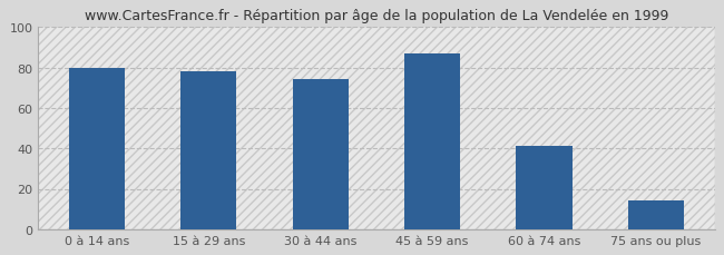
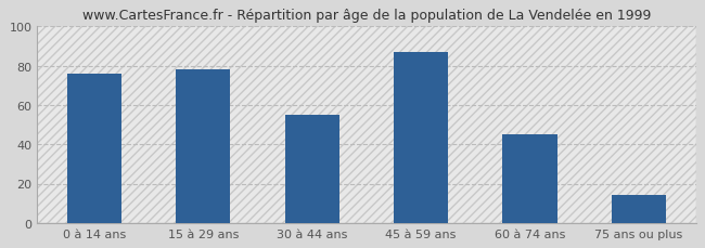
0 à 14 ans: 80 -> 76
30 à 44 ans: 74 -> 55
60 à 74 ans: 41 -> 45
